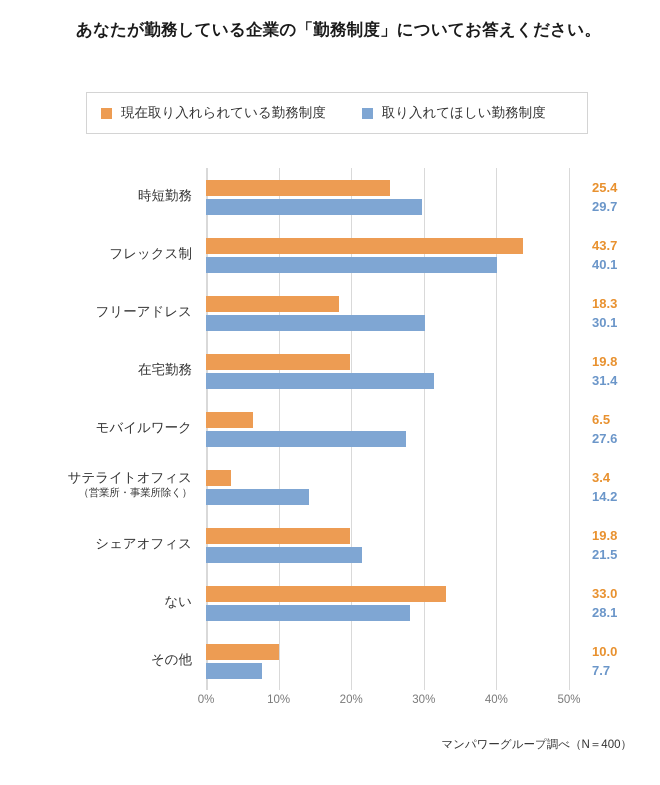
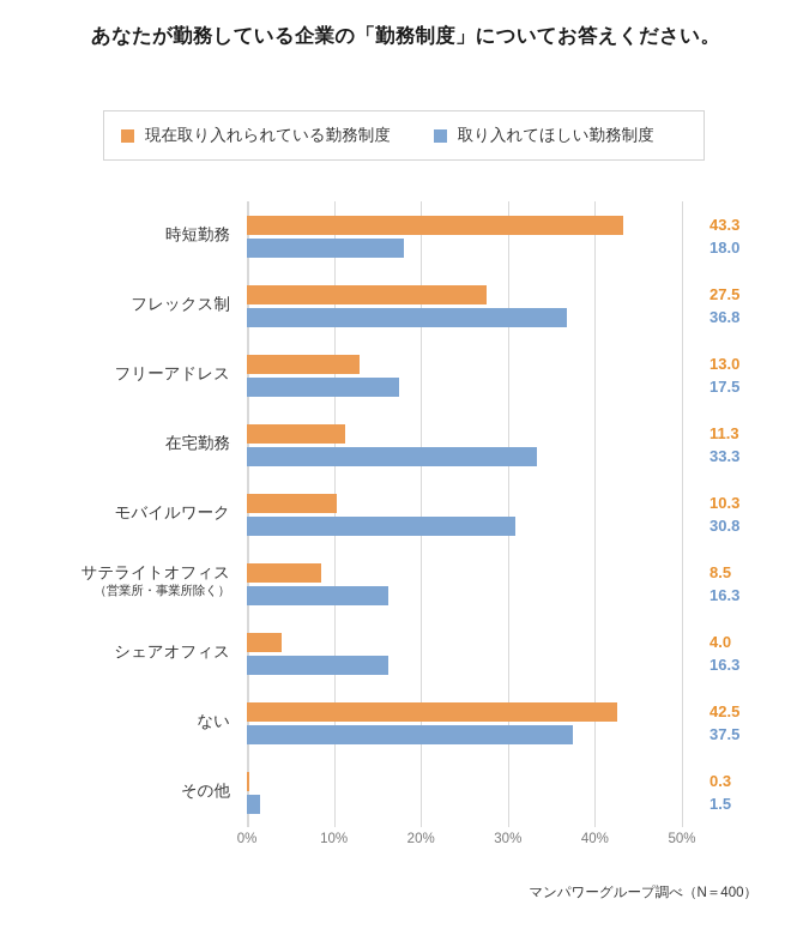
現在取り入れられている勤務制度/時短勤務: 25.4 -> 43.3
取り入れてほしい勤務制度/時短勤務: 29.7 -> 18.0
現在取り入れられている勤務制度/フレックス制: 43.7 -> 27.5
取り入れてほしい勤務制度/フレックス制: 40.1 -> 36.8
現在取り入れられている勤務制度/フリーアドレス: 18.3 -> 13.0
取り入れてほしい勤務制度/フリーアドレス: 30.1 -> 17.5
現在取り入れられている勤務制度/在宅勤務: 19.8 -> 11.3
取り入れてほしい勤務制度/在宅勤務: 31.4 -> 33.3
現在取り入れられている勤務制度/モバイルワーク: 6.5 -> 10.3
取り入れてほしい勤務制度/モバイルワーク: 27.6 -> 30.8
現在取り入れられている勤務制度/サテライトオフィス: 3.4 -> 8.5
取り入れてほしい勤務制度/サテライトオフィス: 14.2 -> 16.3
現在取り入れられている勤務制度/シェアオフィス: 19.8 -> 4.0
取り入れてほしい勤務制度/シェアオフィス: 21.5 -> 16.3
現在取り入れられている勤務制度/ない: 33.0 -> 42.5
取り入れてほしい勤務制度/ない: 28.1 -> 37.5
現在取り入れられている勤務制度/その他: 10.0 -> 0.3
取り入れてほしい勤務制度/その他: 7.7 -> 1.5
